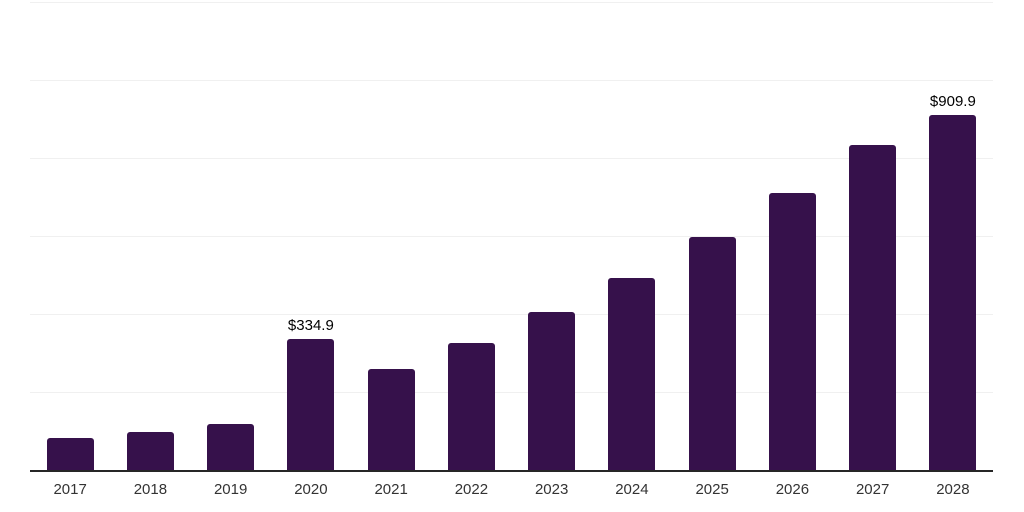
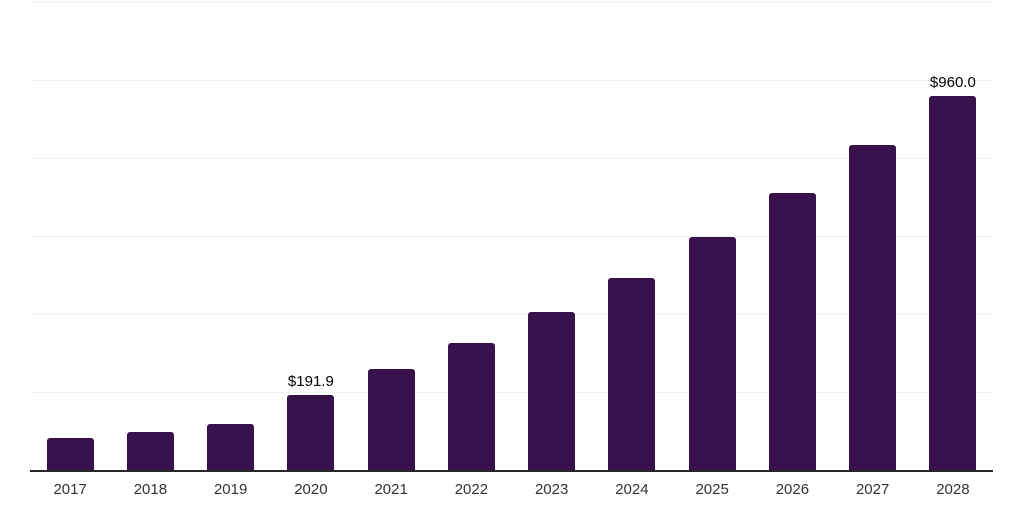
2020: $334.9 -> $191.9
2028: $909.9 -> $960.0
